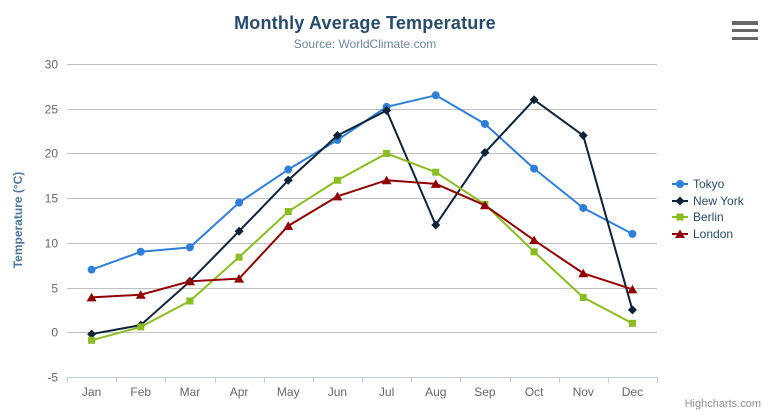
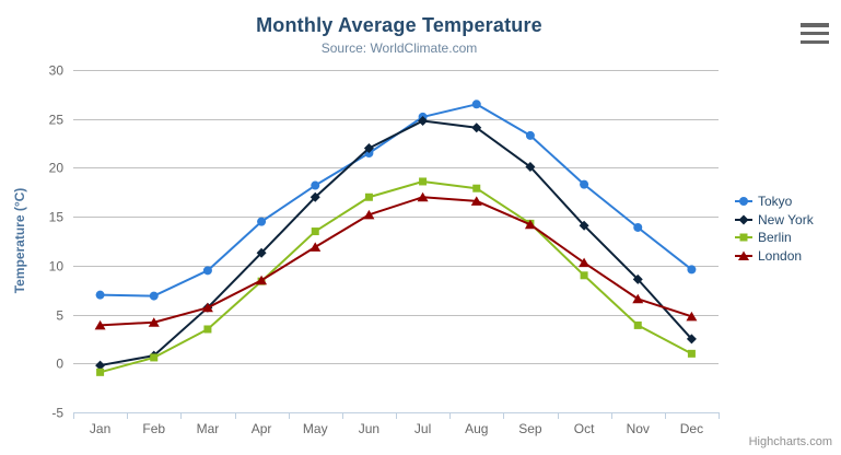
Tokyo/Feb: 9 -> 7
London/Apr: 6 -> 8
Berlin/Jul: 20 -> 19
New York/Aug: 12 -> 24
New York/Oct: 26 -> 14
New York/Nov: 22 -> 9
Tokyo/Dec: 11 -> 10
